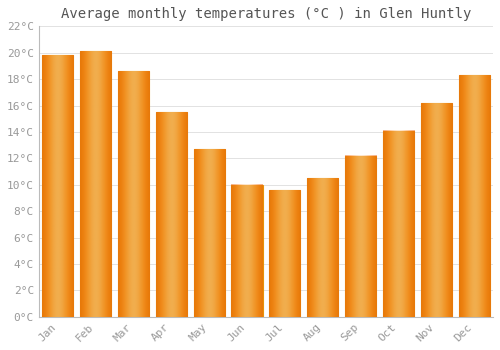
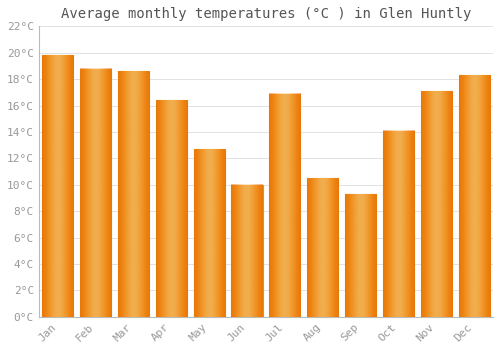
Feb: 20.1°C -> 18.8°C
Apr: 15.5°C -> 16.4°C
Jul: 9.6°C -> 16.9°C
Sep: 12.2°C -> 9.3°C
Nov: 16.2°C -> 17.1°C
